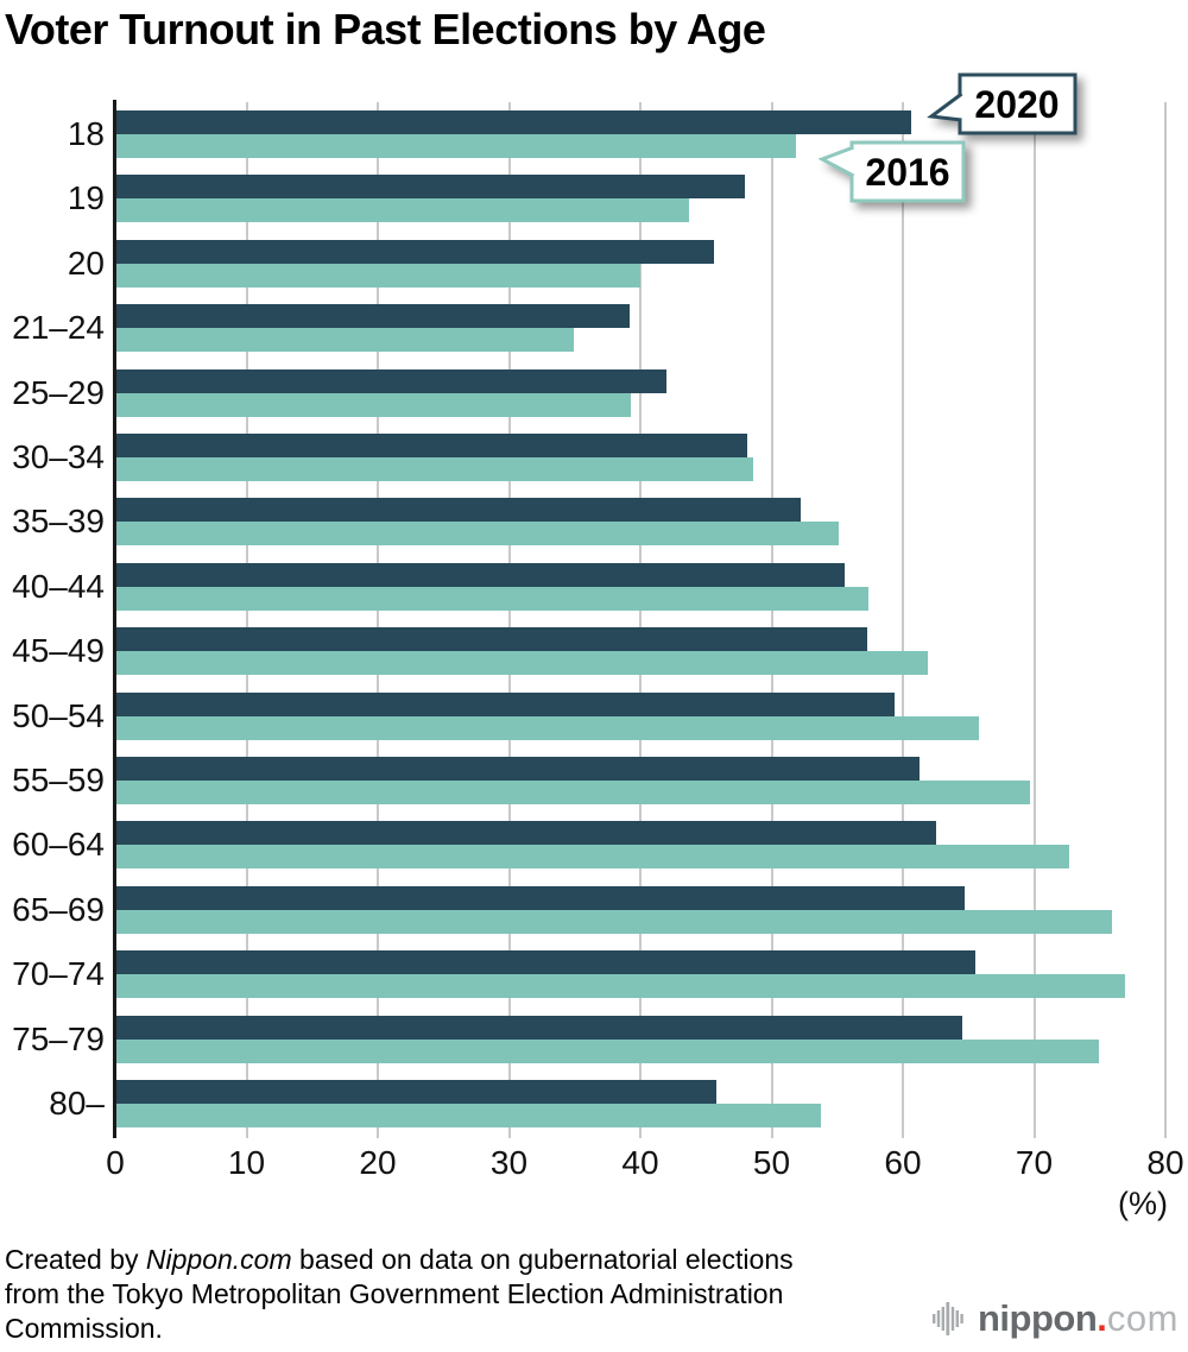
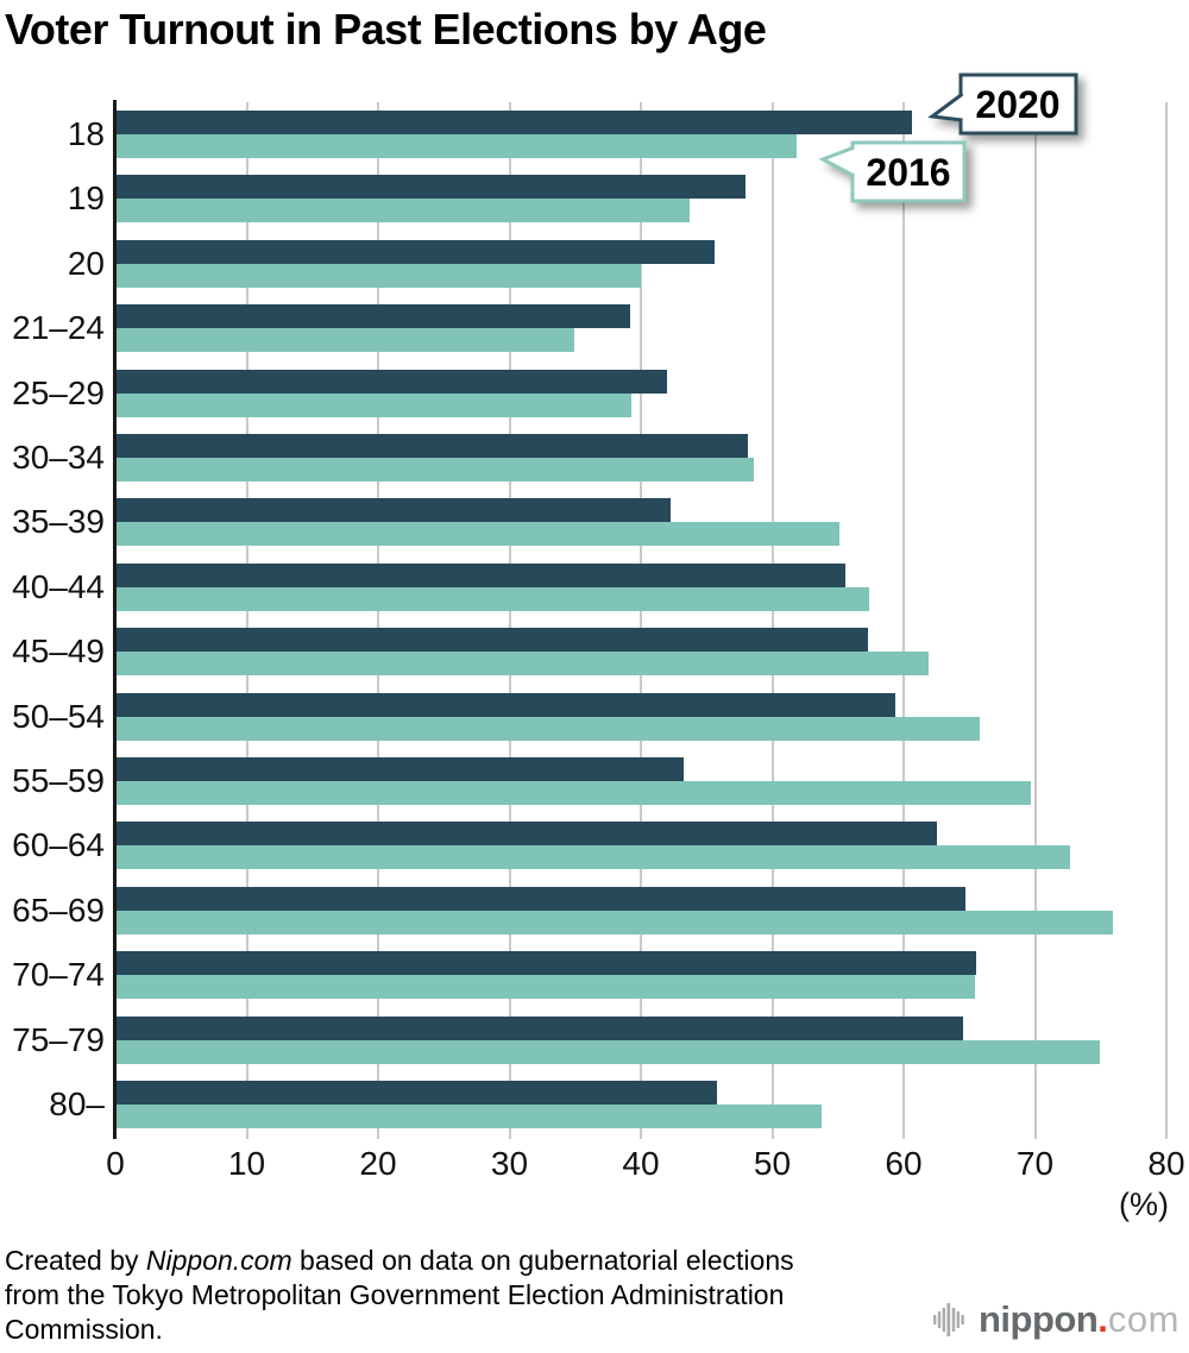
2020/35–39: 52.2 -> 42.3
2020/55–59: 61.3 -> 43.3
2016/70–74: 76.9 -> 65.4
